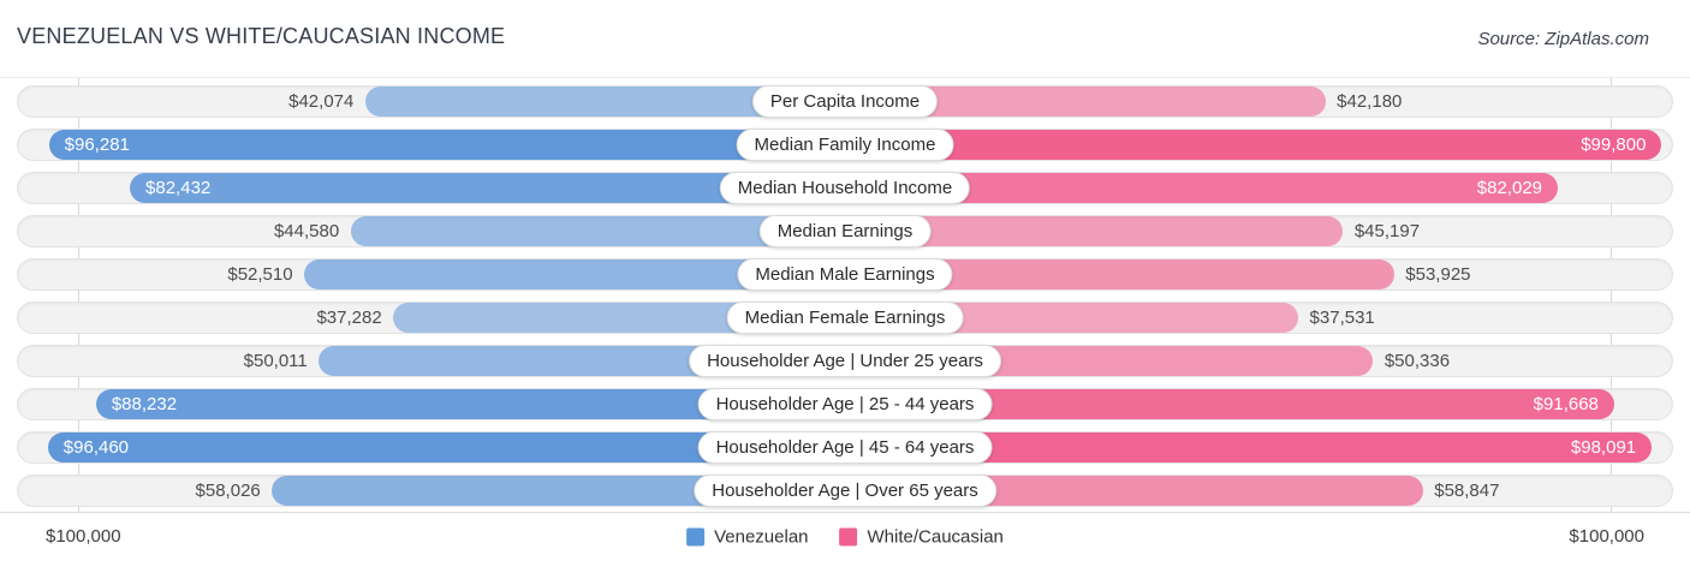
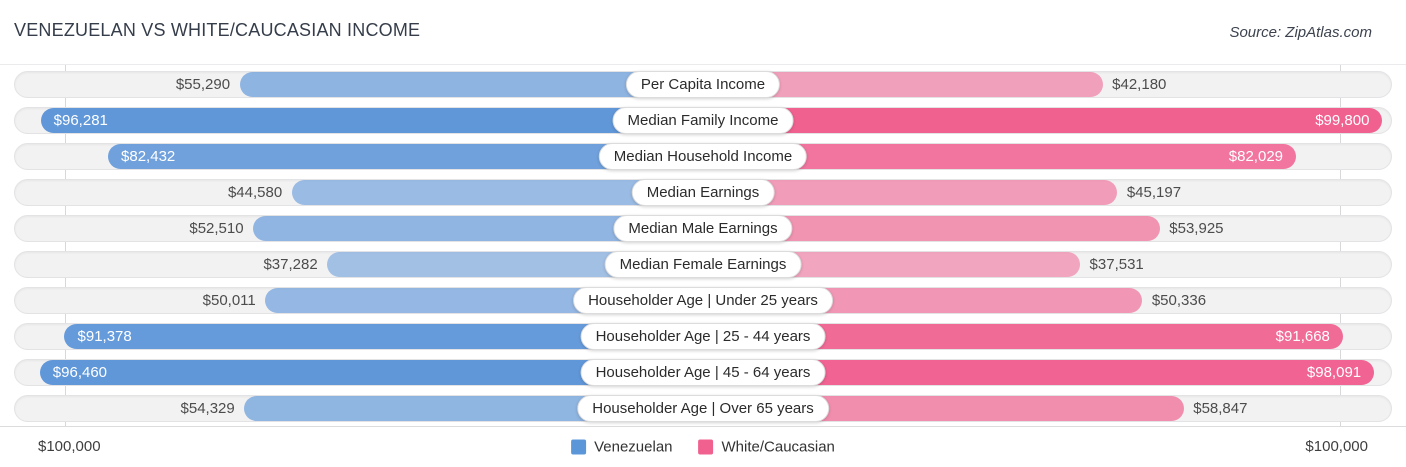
Venezuelan/Per Capita Income: $42,074 -> $55,290
Venezuelan/Householder Age | 25 - 44 years: $88,232 -> $91,378
Venezuelan/Householder Age | Over 65 years: $58,026 -> $54,329
